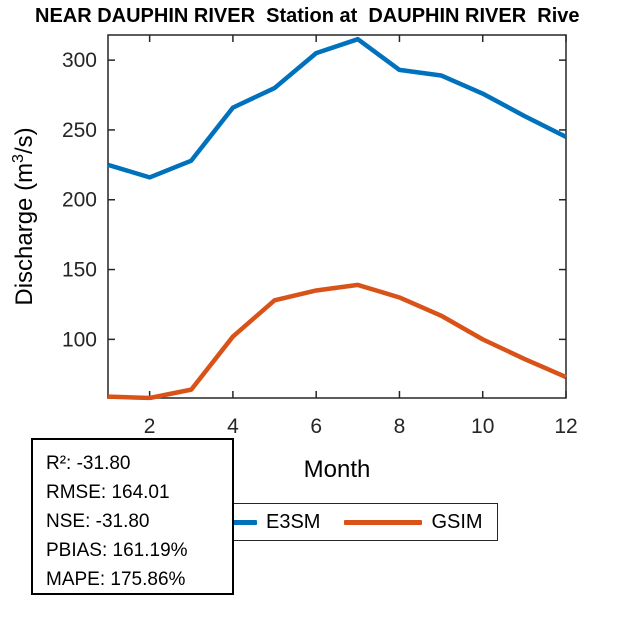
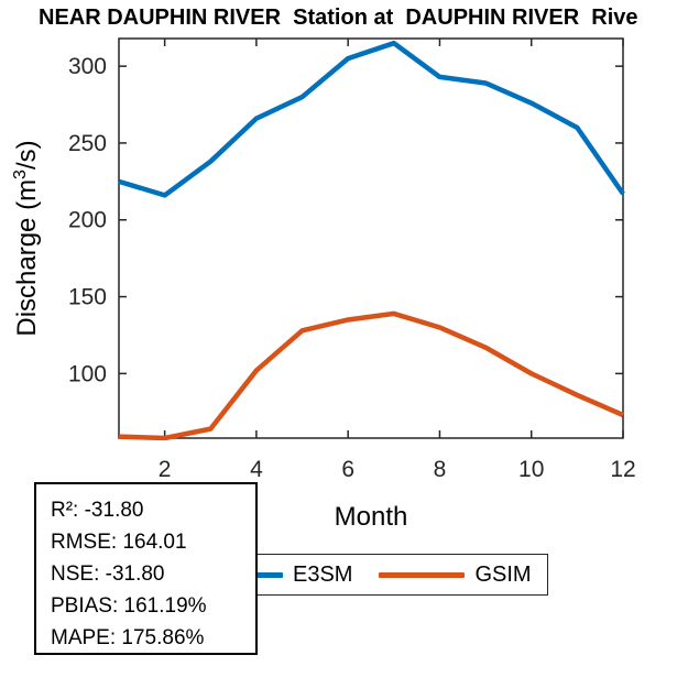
E3SM/3: 228 -> 238
E3SM/12: 245 -> 217
